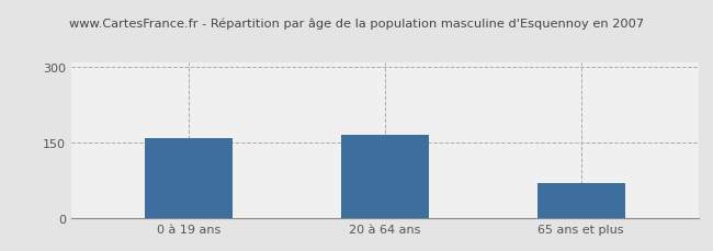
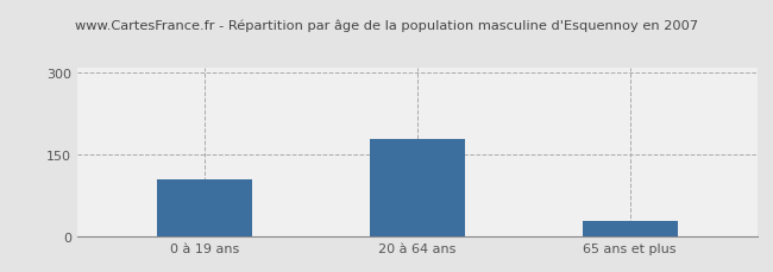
0 à 19 ans: 160 -> 105
20 à 64 ans: 165 -> 178
65 ans et plus: 70 -> 28
